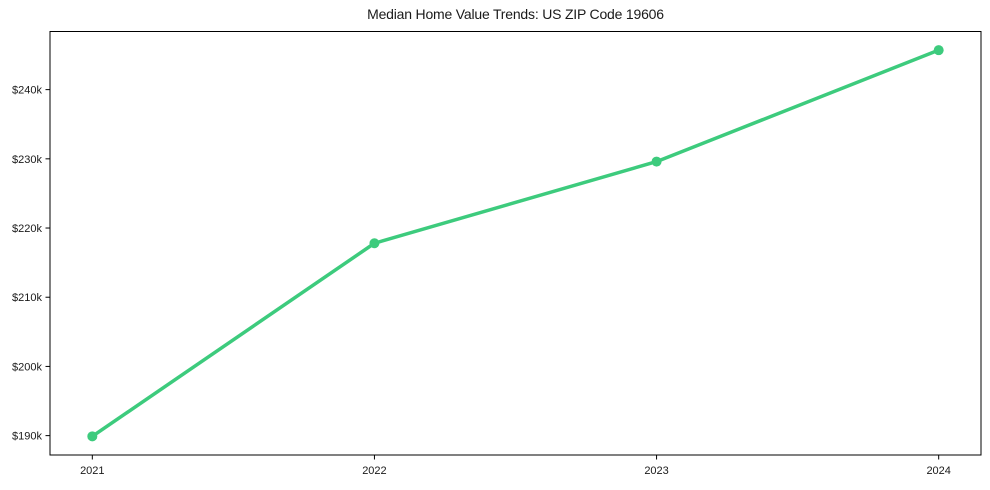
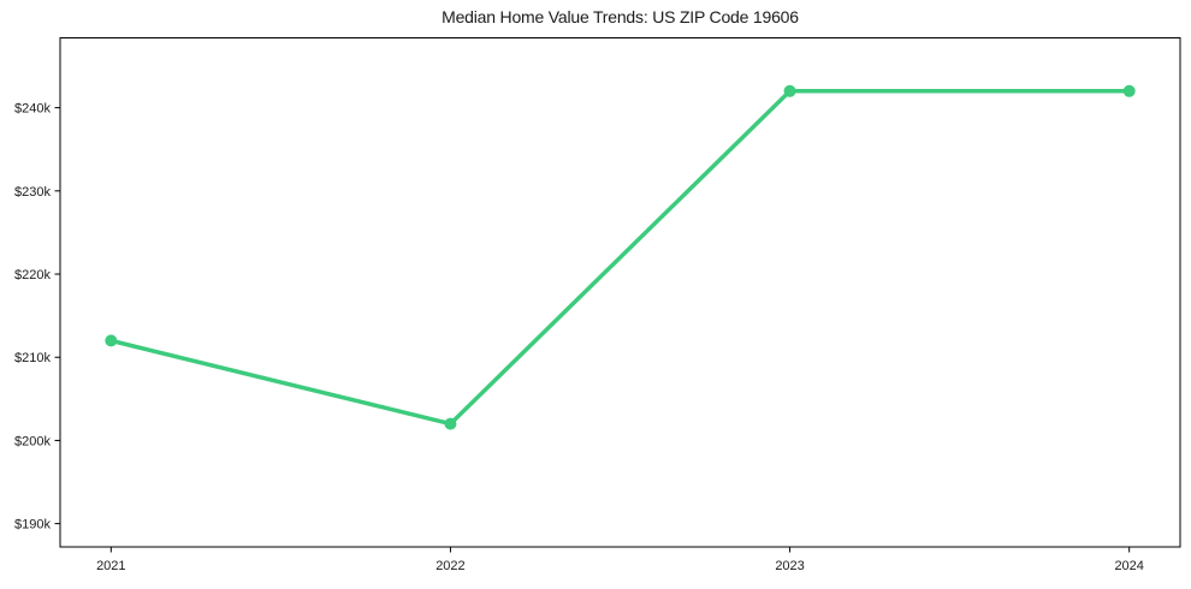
2021: $190k -> $212k
2022: $218k -> $202k
2023: $230k -> $242k
2024: $246k -> $242k
